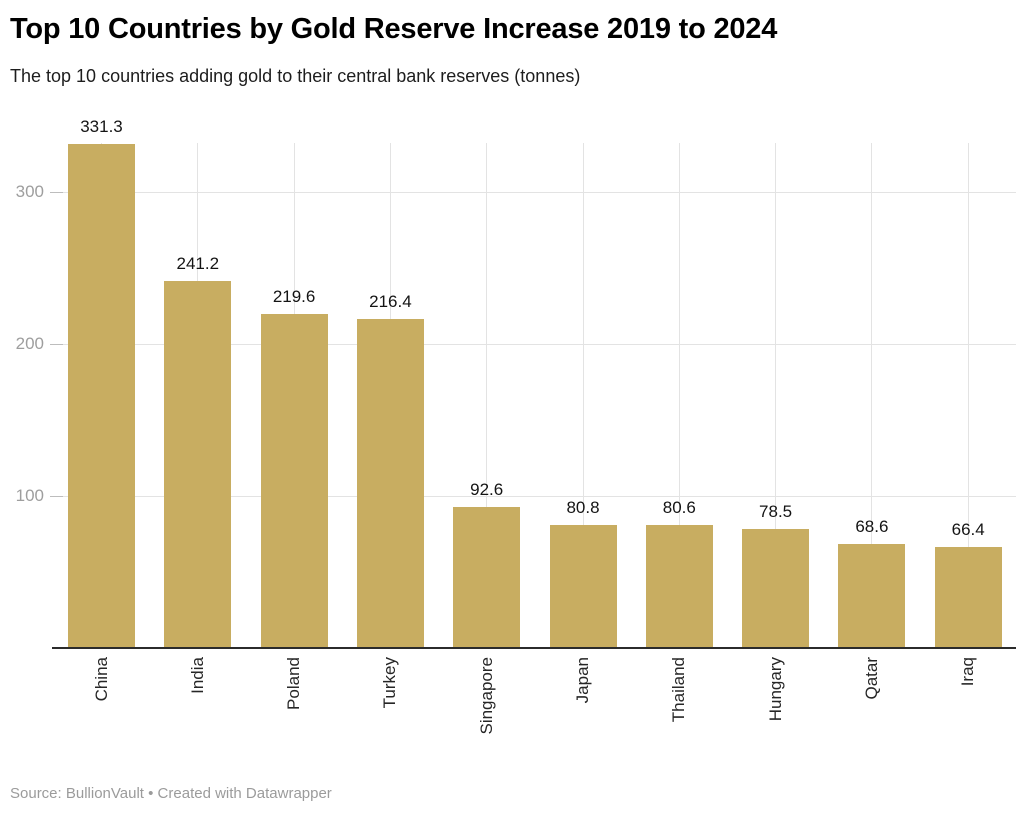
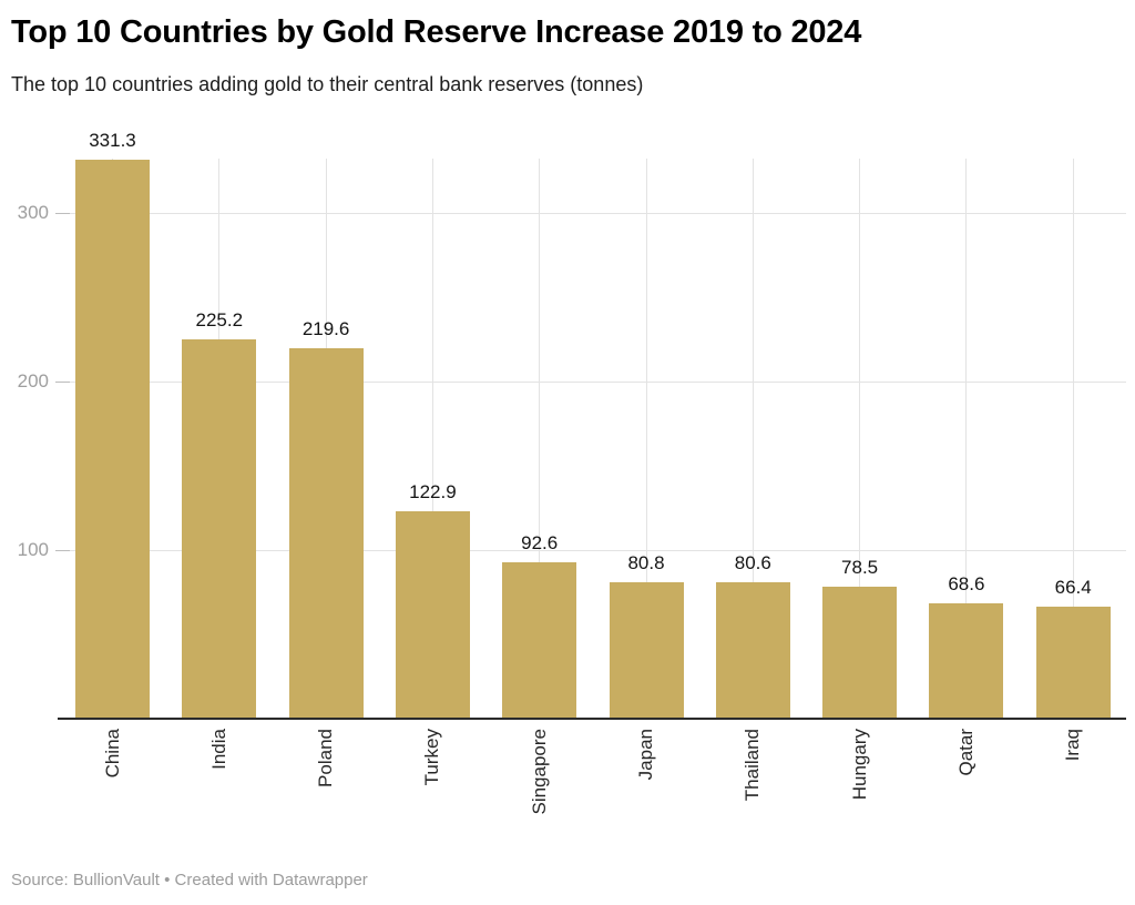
India: 241.2 -> 225.2
Turkey: 216.4 -> 122.9
